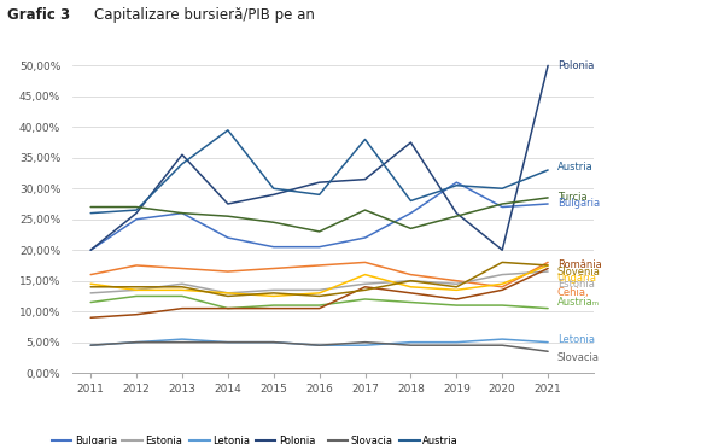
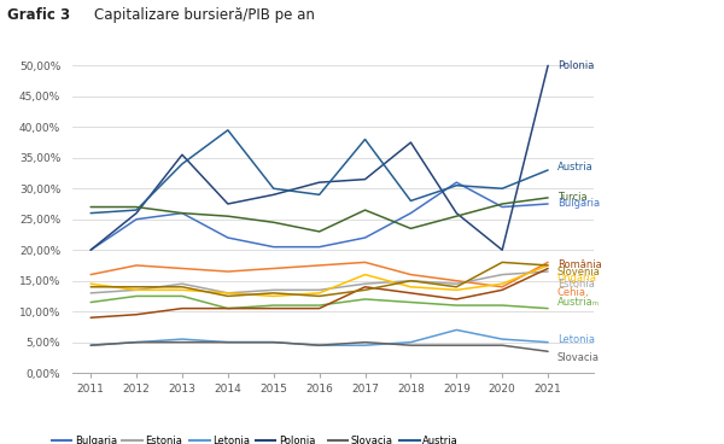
Letonia/2019: 5,0% -> 7,0%
